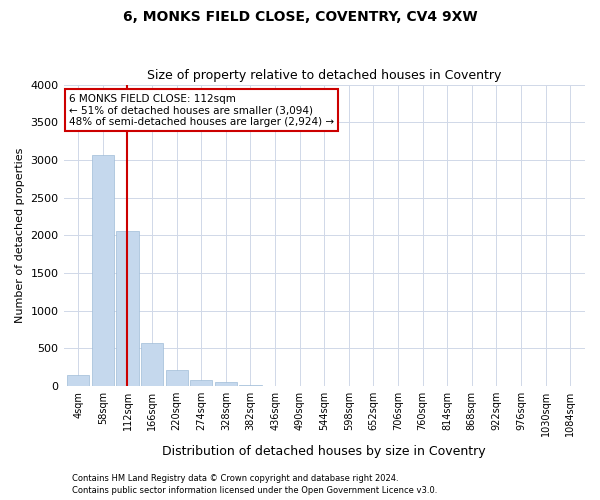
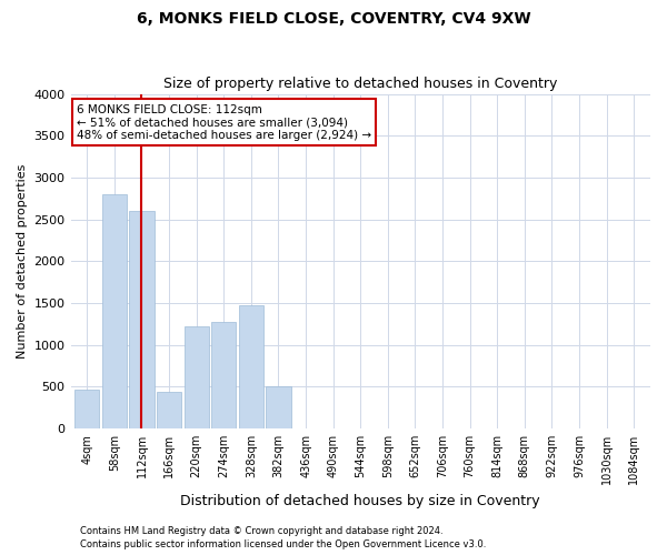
4sqm: 140 -> 460
58sqm: 3060 -> 2800
112sqm: 2060 -> 2600
166sqm: 570 -> 440
220sqm: 210 -> 1220
274sqm: 80 -> 1280
328sqm: 50 -> 1480
382sqm: 10 -> 500
